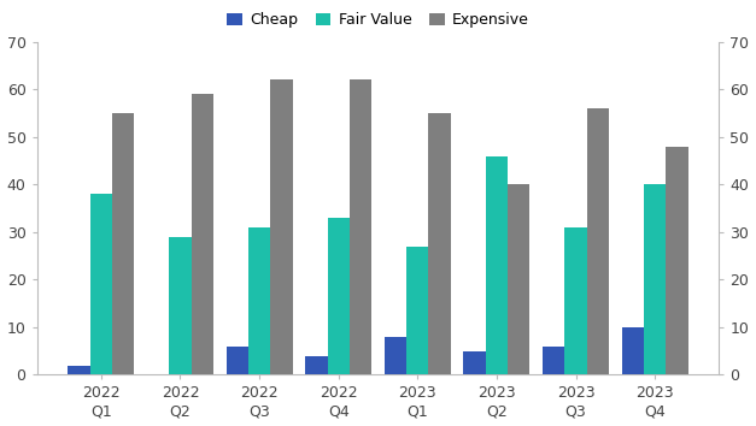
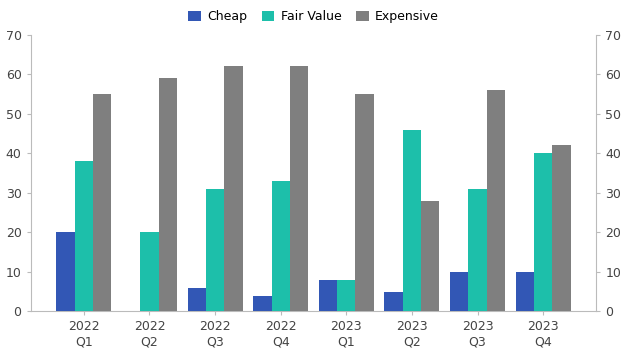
Cheap/2022 Q1: 2 -> 20
Fair Value/2022 Q2: 29 -> 20
Fair Value/2023 Q1: 27 -> 8
Expensive/2023 Q2: 40 -> 28
Cheap/2023 Q3: 6 -> 10
Expensive/2023 Q4: 48 -> 42
